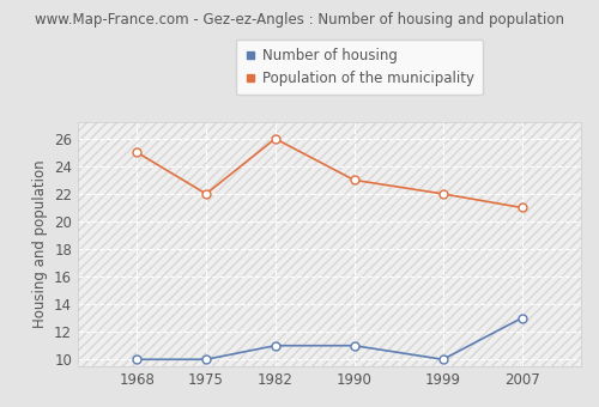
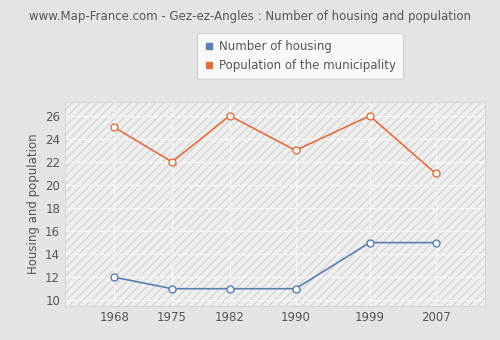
Number of housing/1968: 10 -> 12
Number of housing/1975: 10 -> 11
Number of housing/1999: 10 -> 15
Population of the municipality/1999: 22 -> 26
Number of housing/2007: 13 -> 15
